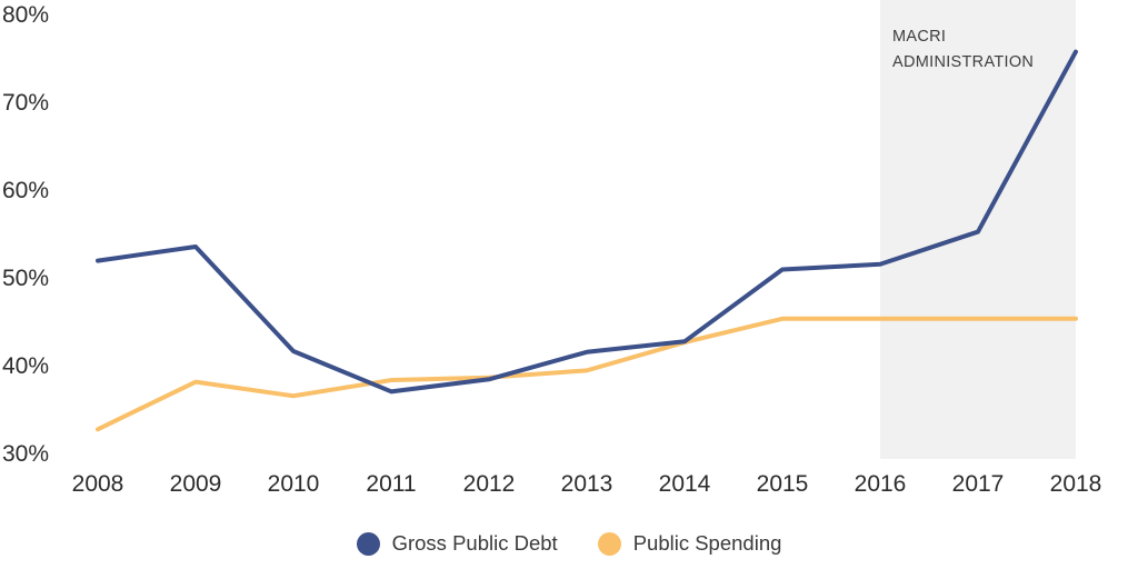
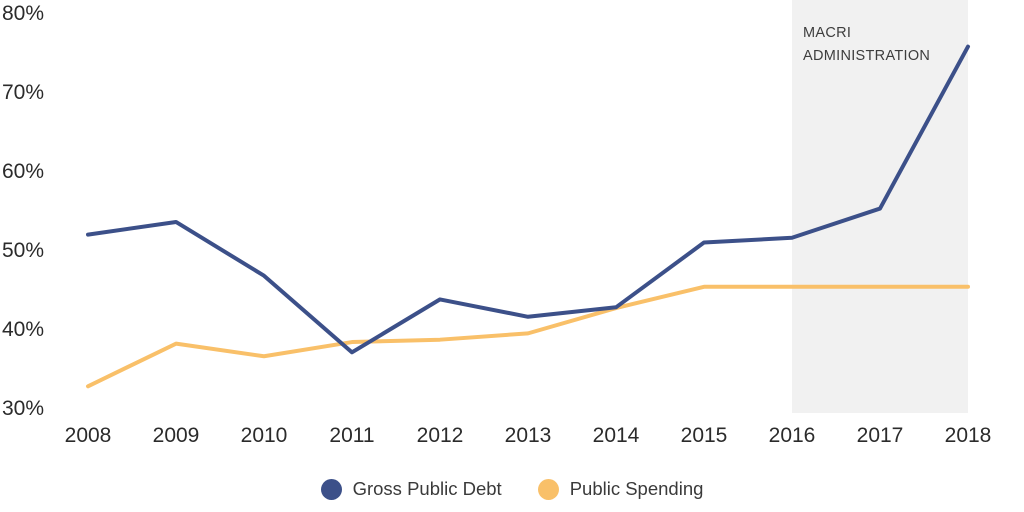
Gross Public Debt/2010: 42% -> 47%
Gross Public Debt/2012: 39% -> 44%
